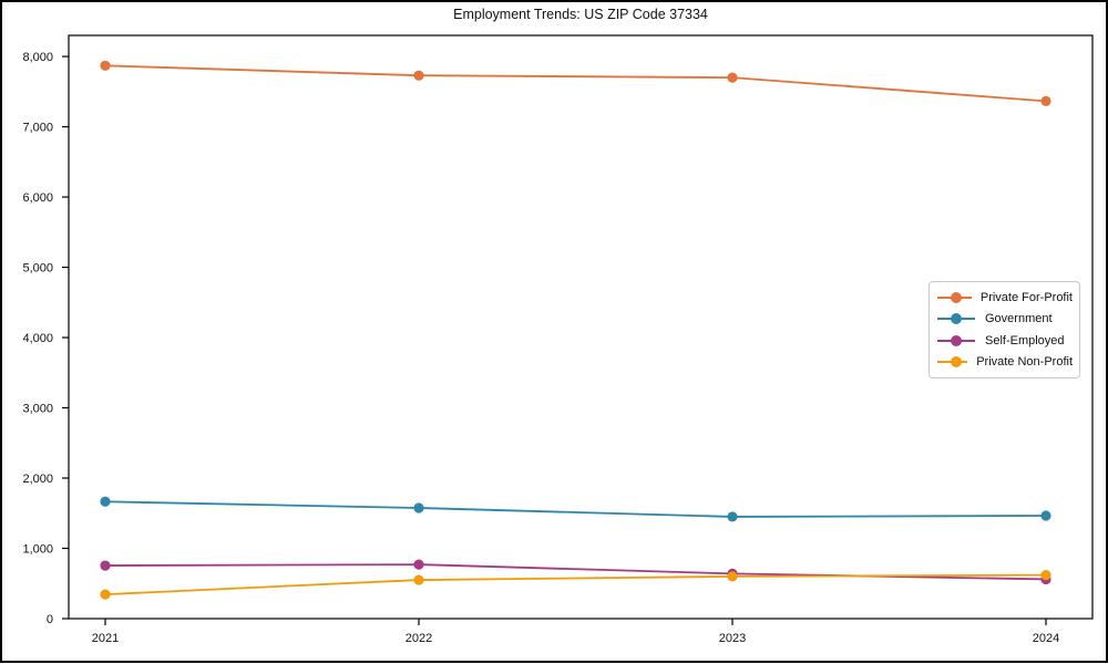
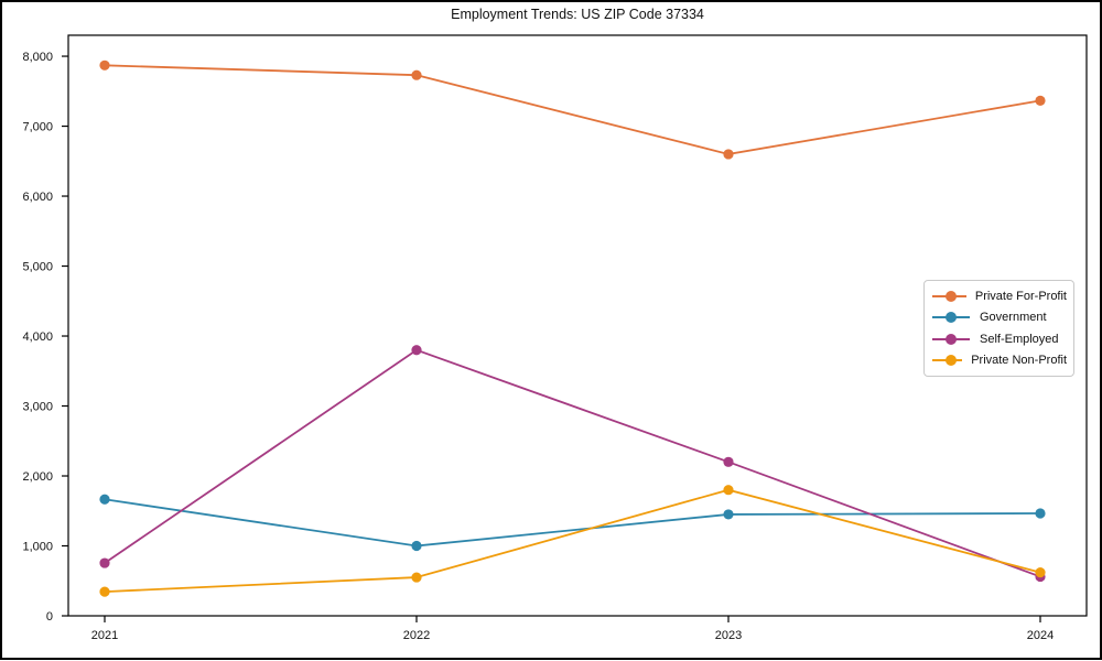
Government/2022: 1600 -> 1000
Self-Employed/2022: 800 -> 3800
Private For-Profit/2023: 7700 -> 6600
Self-Employed/2023: 600 -> 2200
Private Non-Profit/2023: 600 -> 1800
